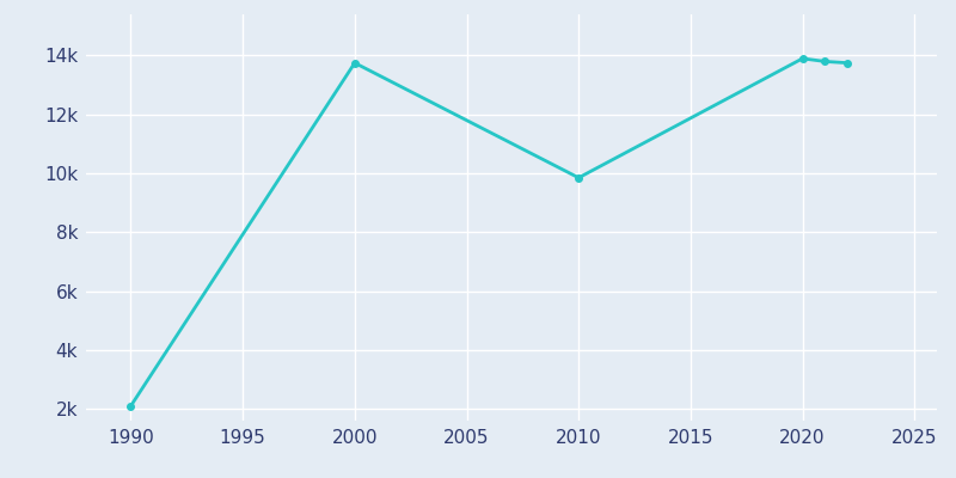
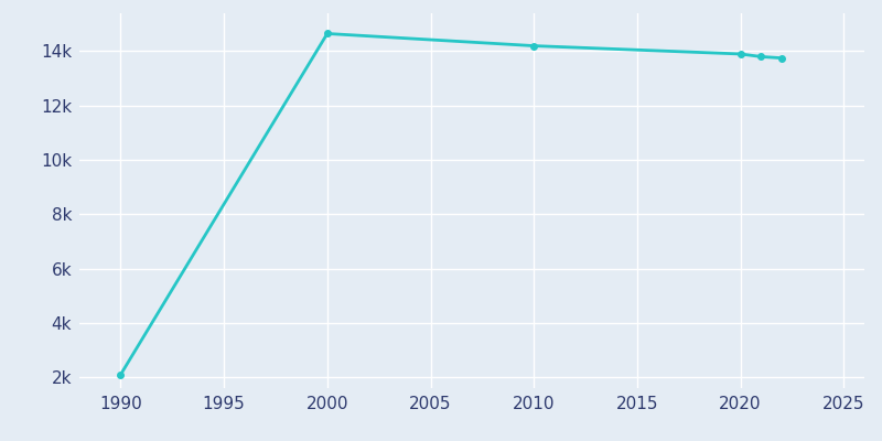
2000: 13.75k -> 14.65k
2010: 9.85k -> 14.20k
